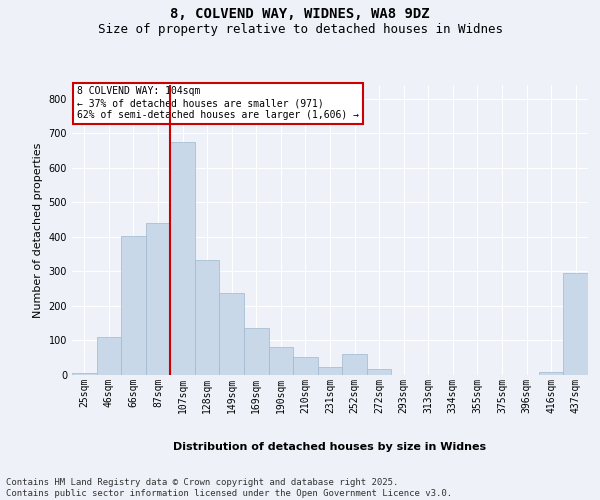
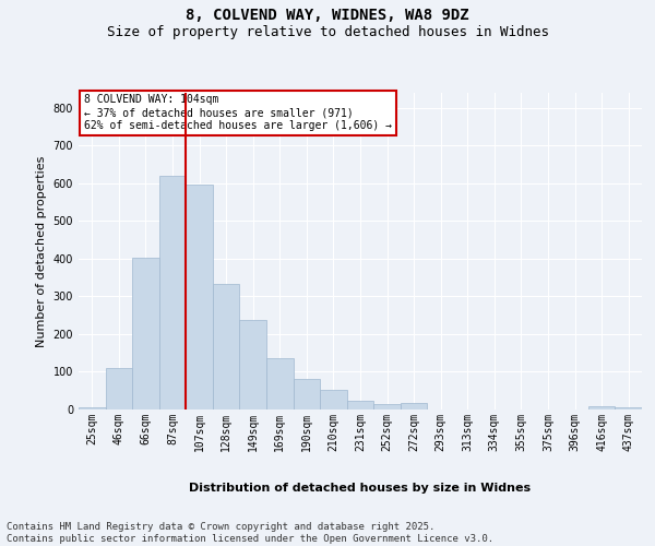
87sqm: 440 -> 620
107sqm: 675 -> 596
252sqm: 60 -> 15
437sqm: 295 -> 7
